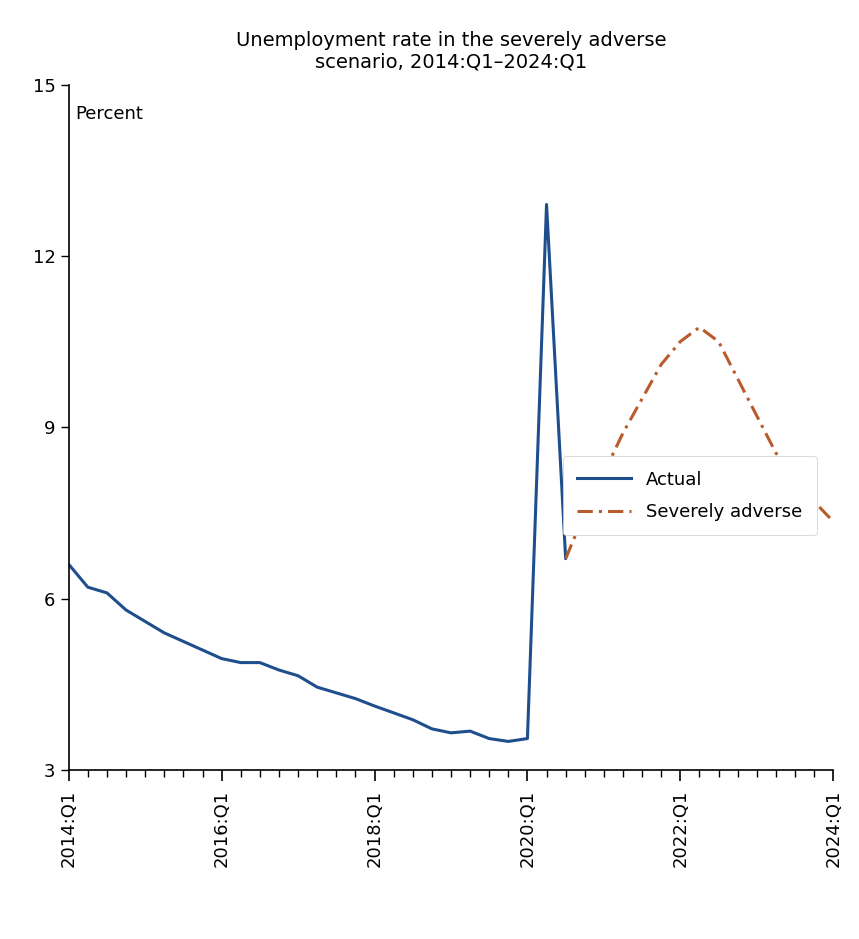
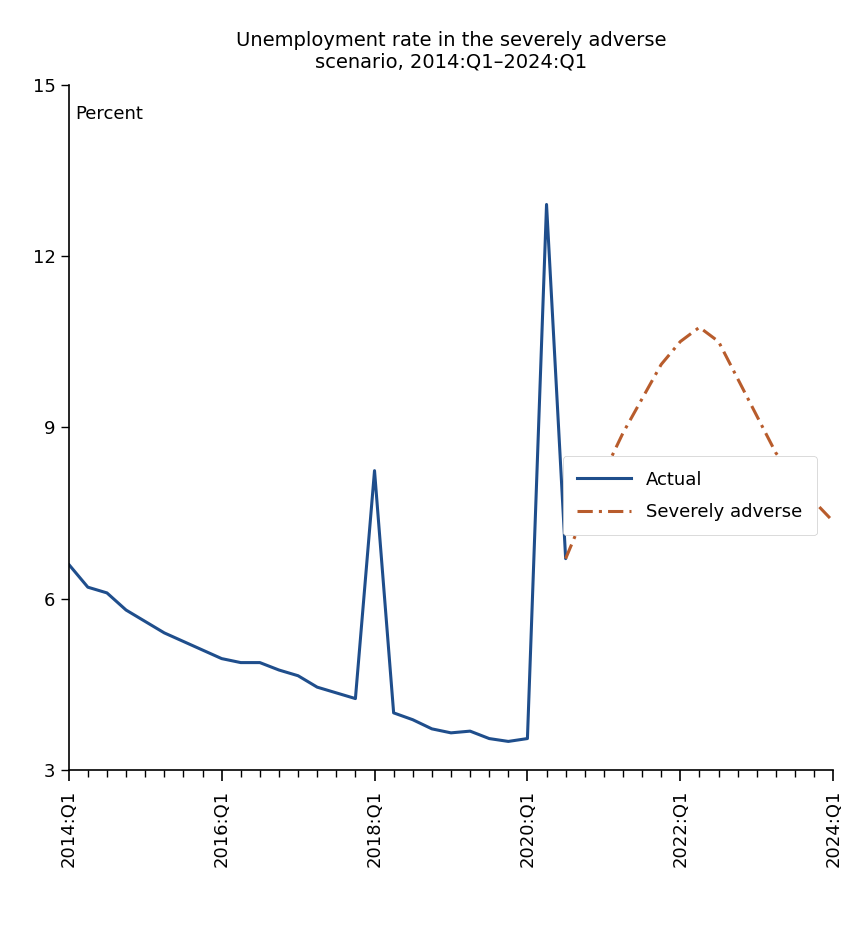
Actual/2018:Q1: 4.12 -> 8.24
